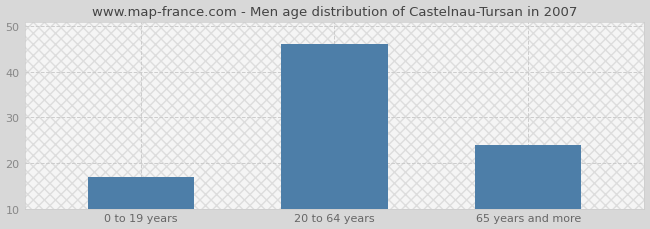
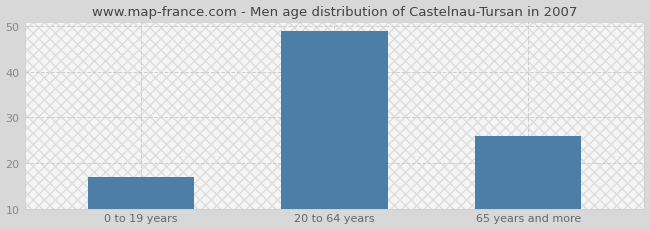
20 to 64 years: 46 -> 49
65 years and more: 24 -> 26
